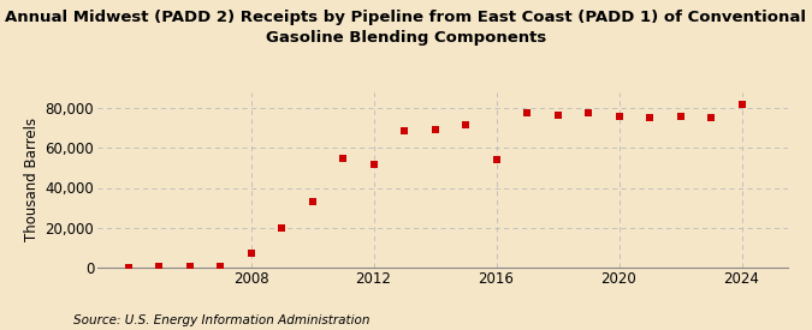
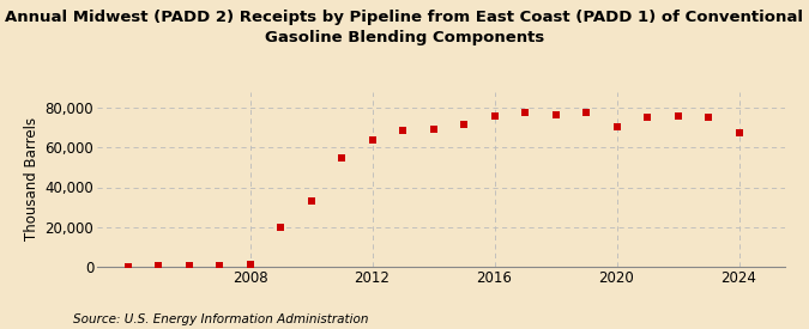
2008: 7,000 -> 1,000
2012: 52,000 -> 64,000
2016: 54,000 -> 76,000
2020: 76,000 -> 70,000
2024: 82,000 -> 68,000
